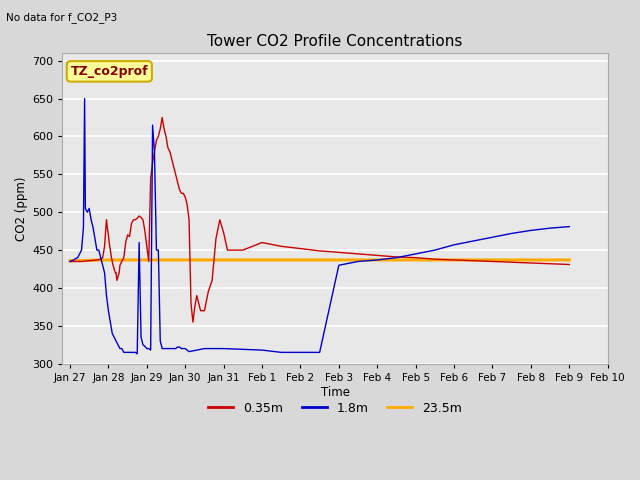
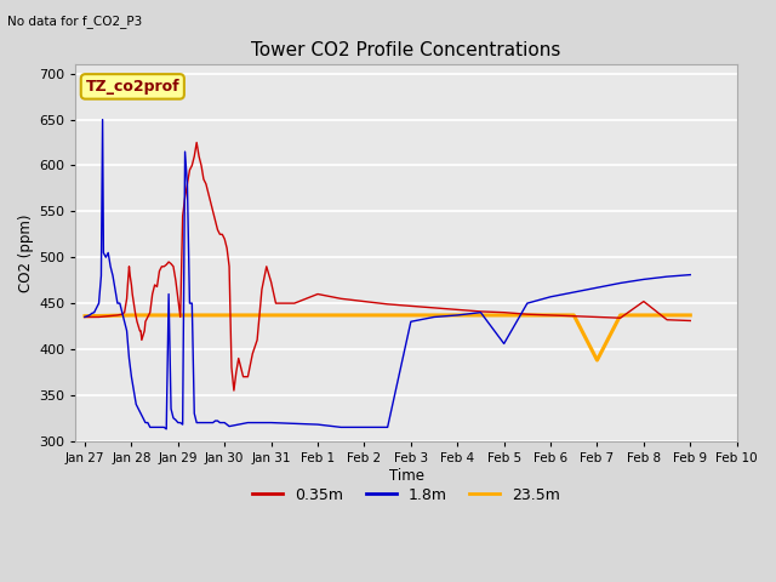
1.8m/Feb 5: 445 -> 406
23.5m/Feb 7: 437 -> 388
0.35m/Feb 8: 433 -> 452
